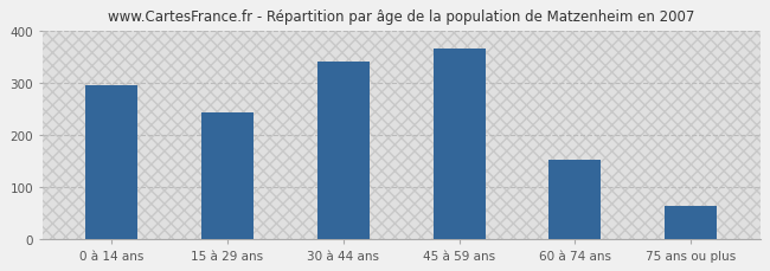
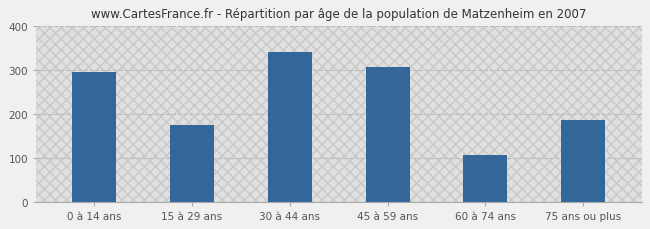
15 à 29 ans: 242 -> 175
45 à 59 ans: 365 -> 305
60 à 74 ans: 152 -> 105
75 ans ou plus: 63 -> 185
